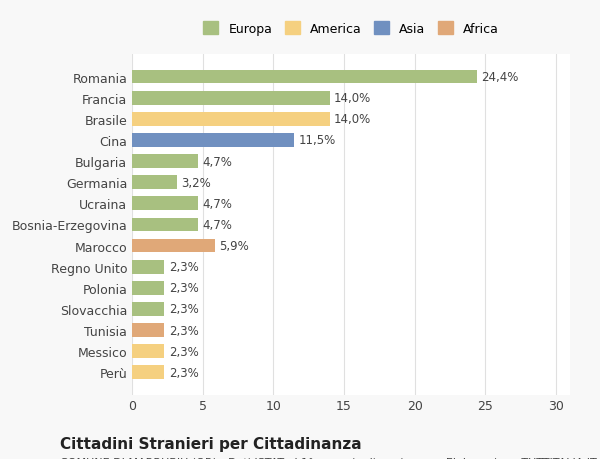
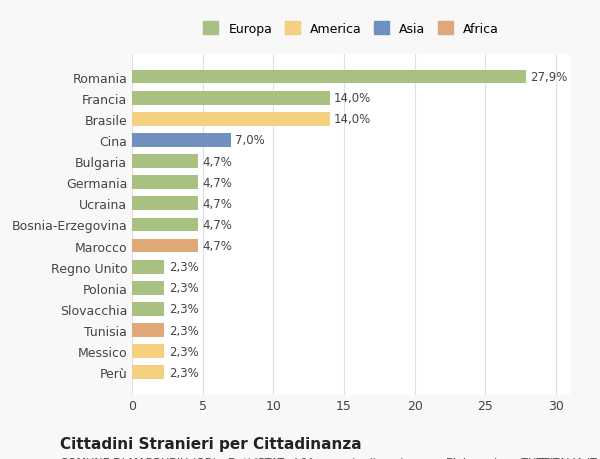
Romania: 24,4% -> 27,9%
Cina: 11,5% -> 7,0%
Germania: 3,2% -> 4,7%
Marocco: 5,9% -> 4,7%
